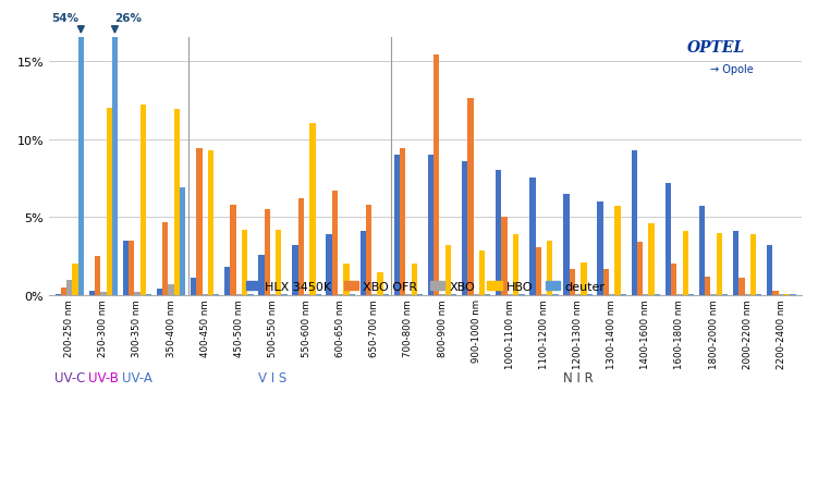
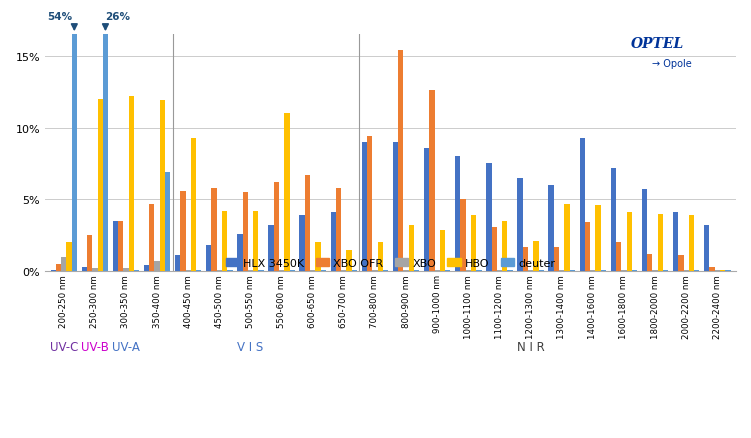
XBO OFR/400-450 nm: 9.4% -> 5.6%
HBO/1300-1400 nm: 5.7% -> 4.7%
